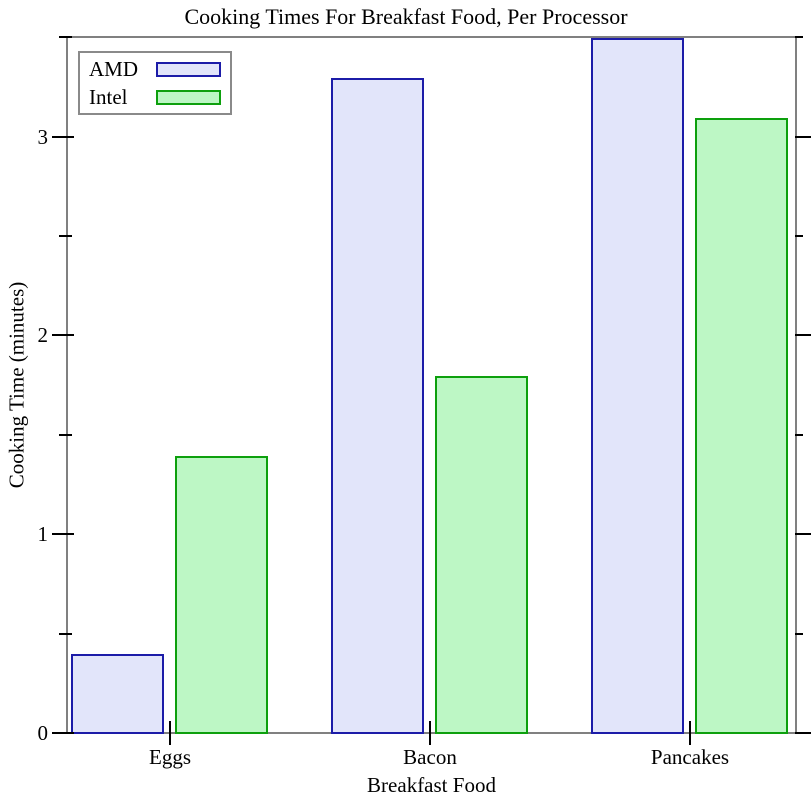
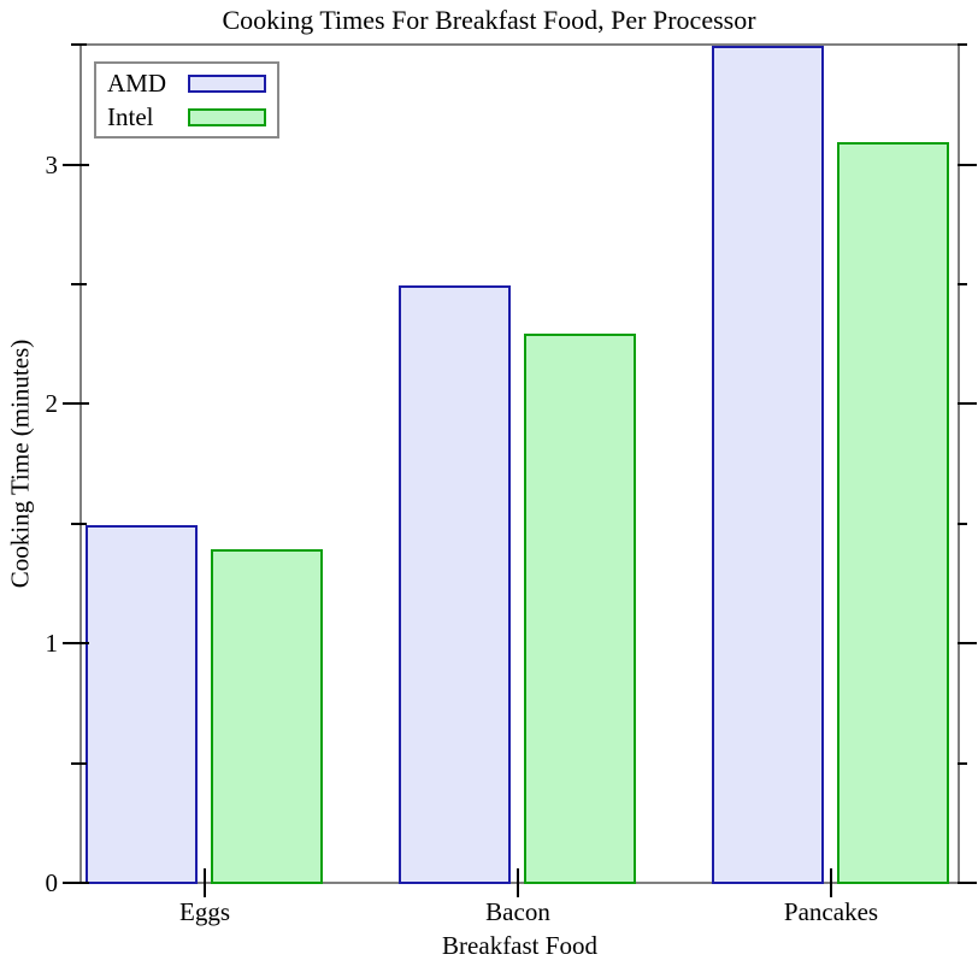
AMD/Eggs: 0.4 -> 1.5
AMD/Bacon: 3.3 -> 2.5
Intel/Bacon: 1.8 -> 2.3
